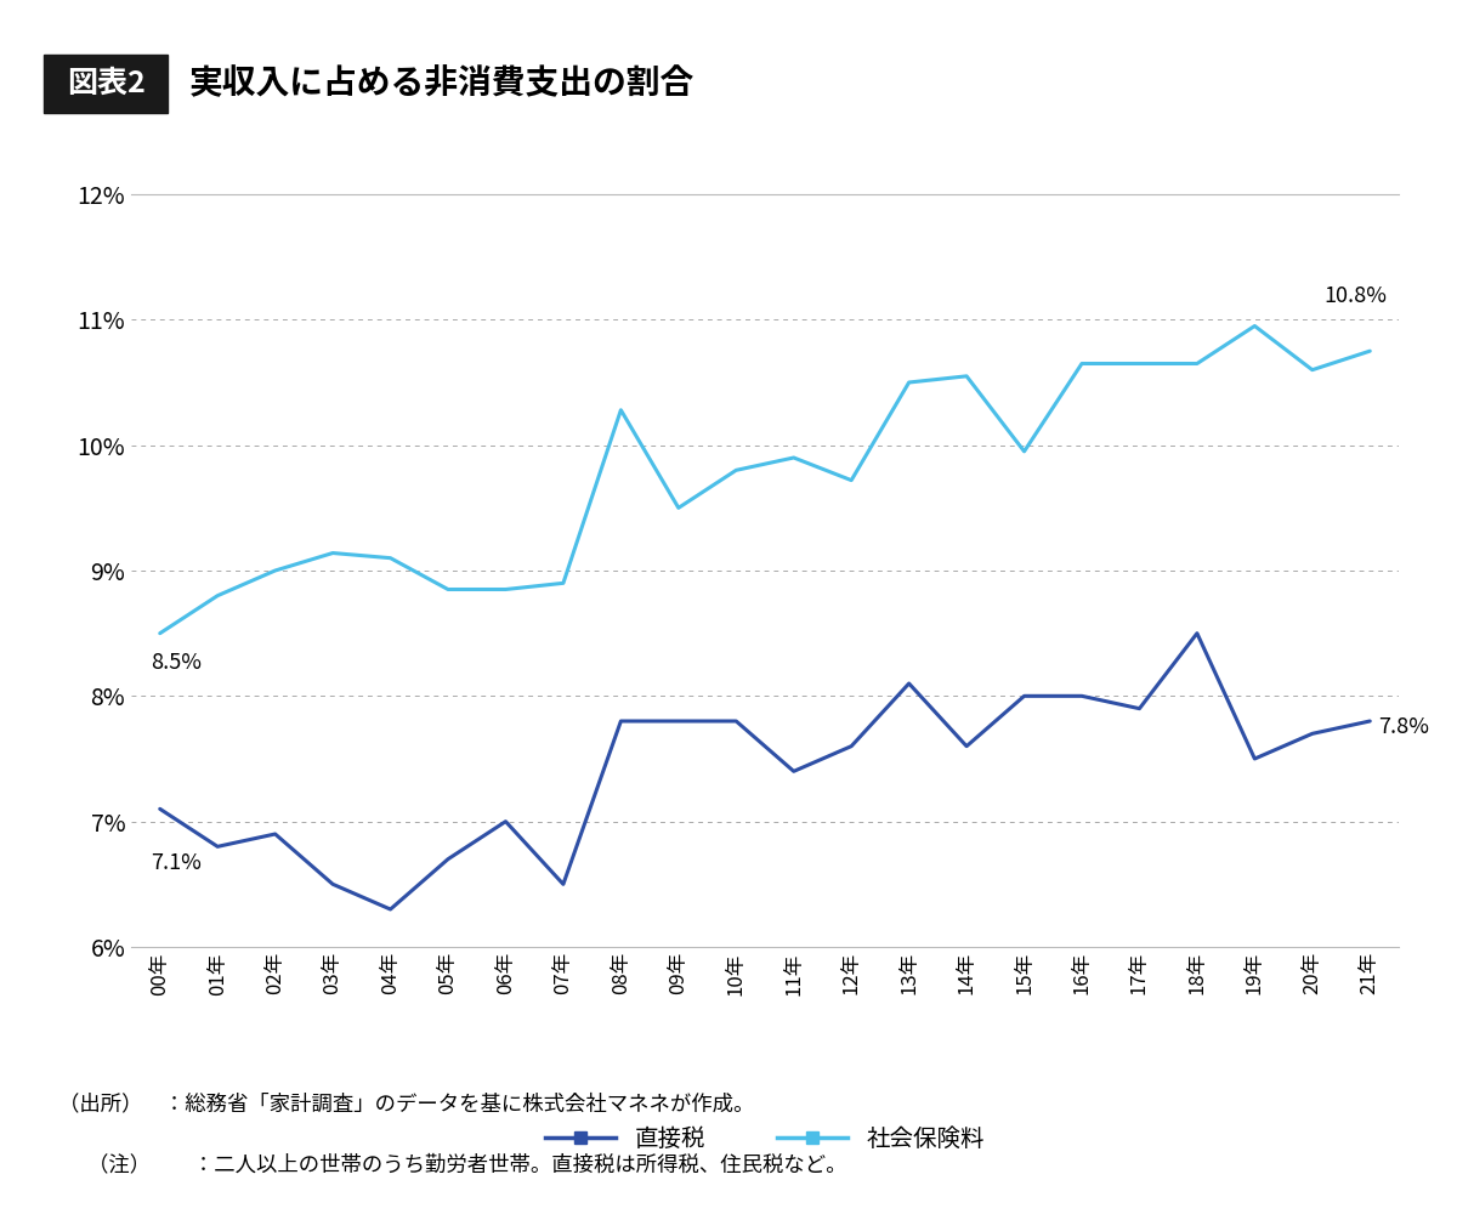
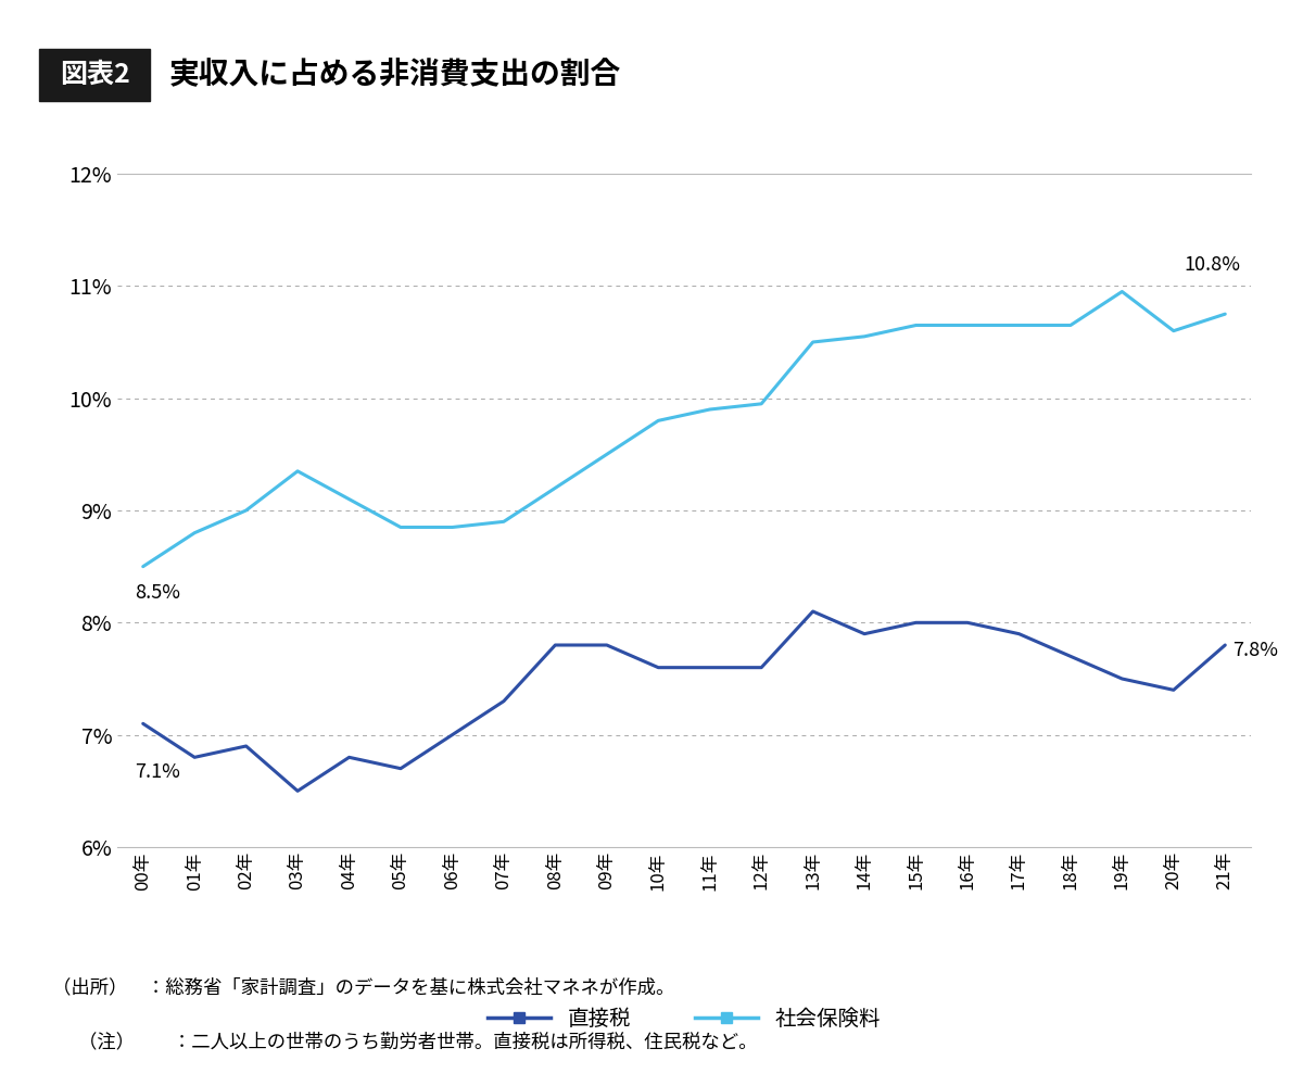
社会保険料/03年: 9.14% -> 9.35%
直接税/04年: 6.3% -> 6.8%
直接税/07年: 6.5% -> 7.3%
社会保険料/08年: 10.28% -> 9.20%
直接税/10年: 7.8% -> 7.6%
直接税/11年: 7.4% -> 7.6%
社会保険料/12年: 9.72% -> 9.95%
直接税/14年: 7.6% -> 7.9%
社会保険料/15年: 9.95% -> 10.65%
直接税/18年: 8.5% -> 7.7%
直接税/20年: 7.7% -> 7.4%
